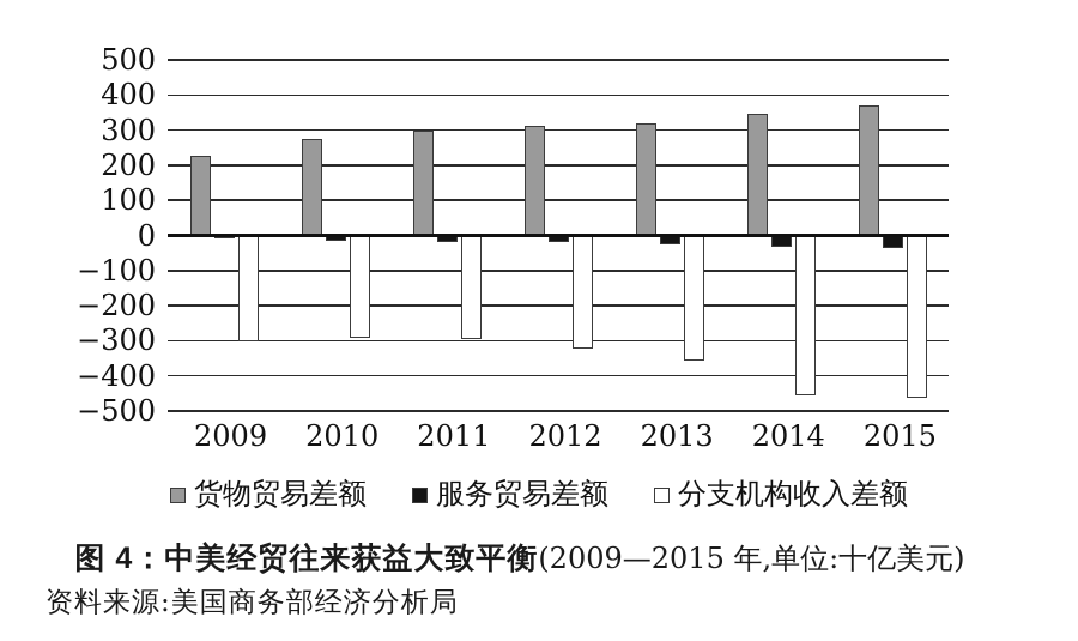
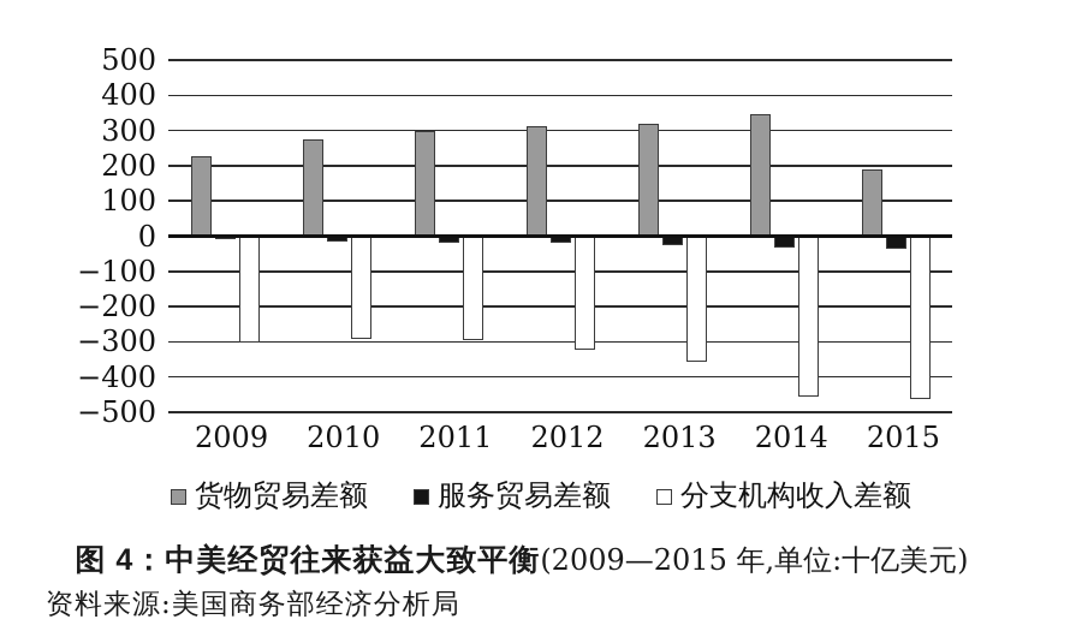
货物贸易差额/2015: 370 -> 190
